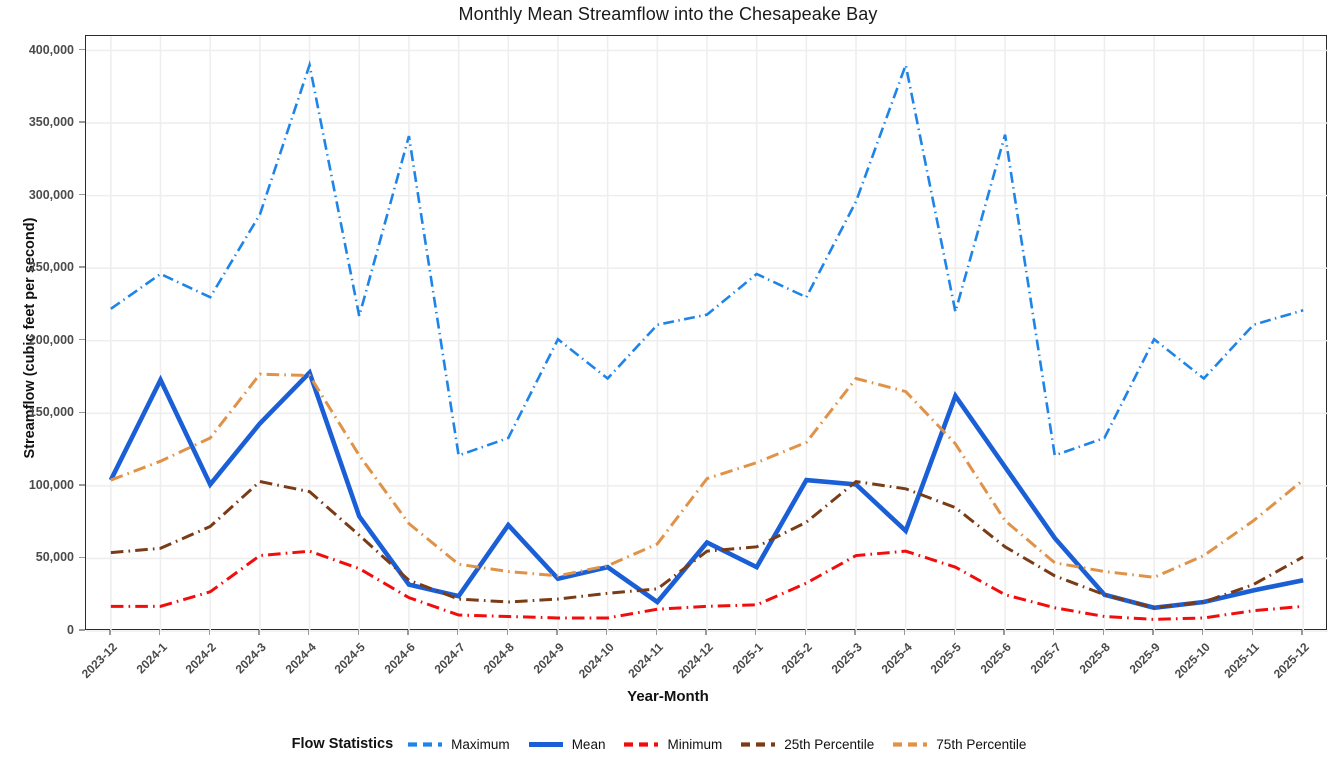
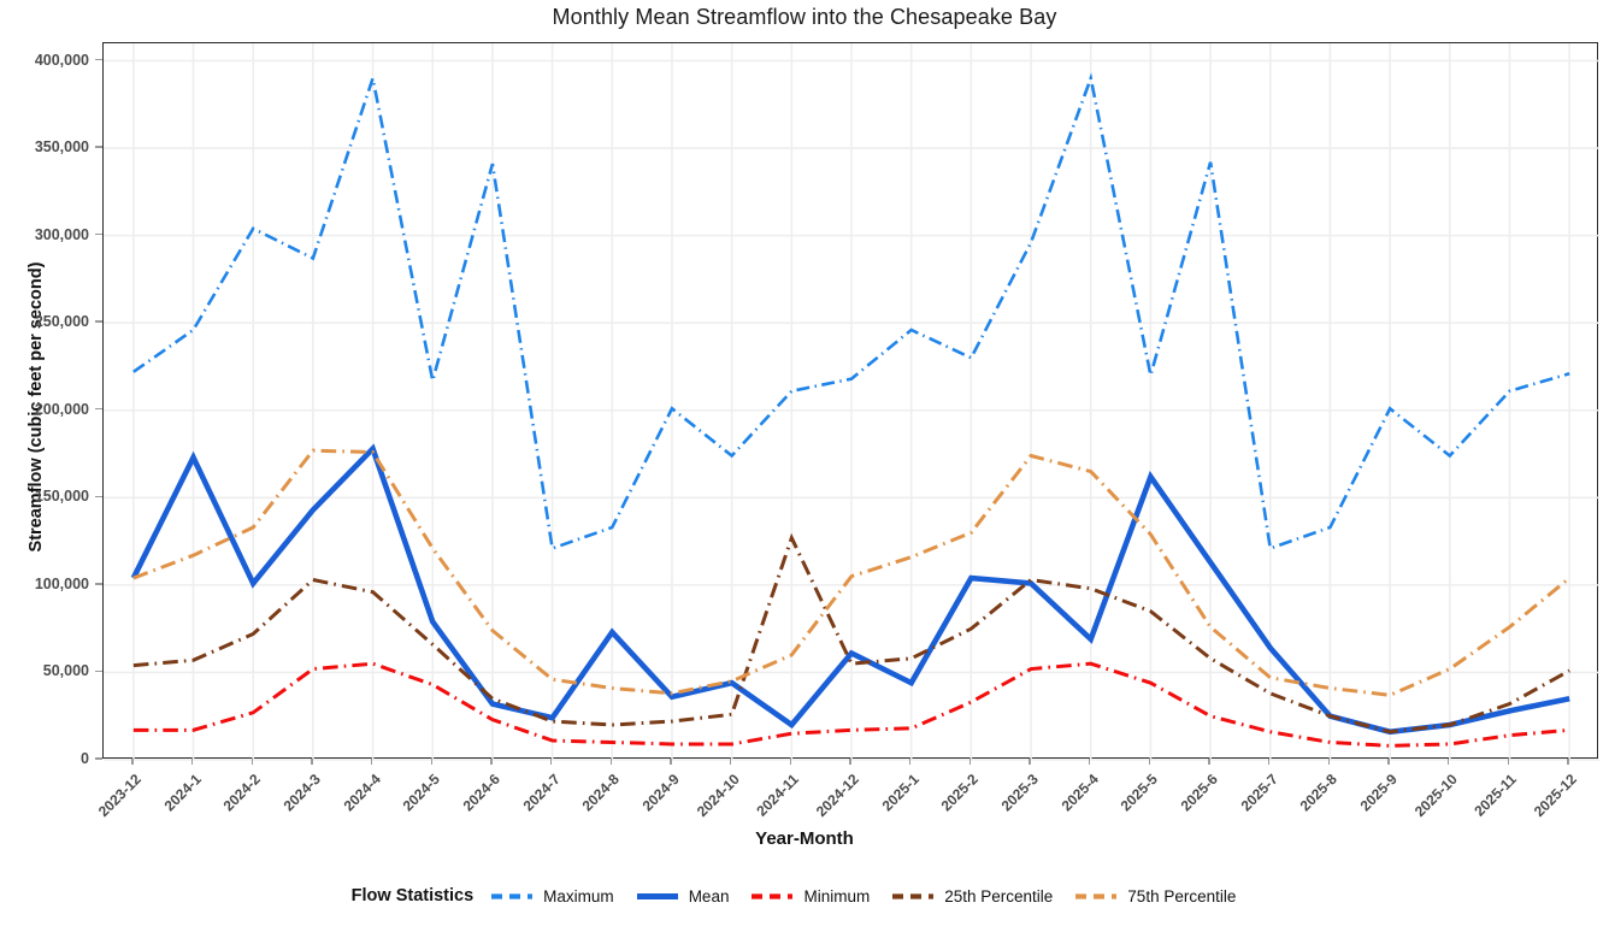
Maximum/2024-2: 230000 -> 304000
25th Percentile/2024-11: 29000 -> 127000
